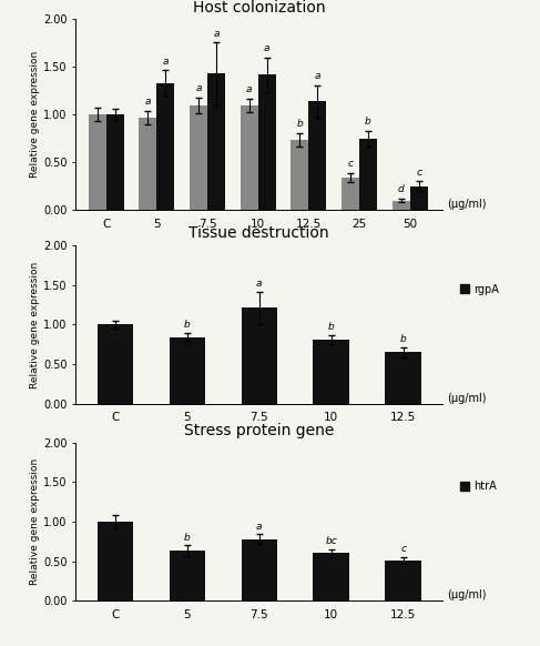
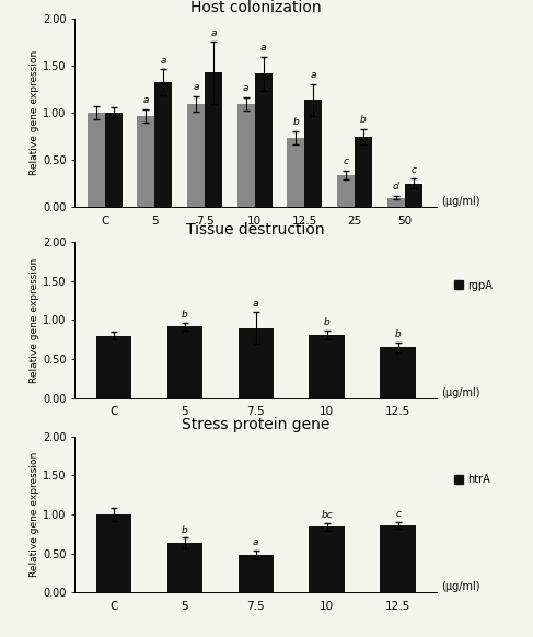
Tissue destruction/C: 1.00 -> 0.80
Tissue destruction/5: 0.84 -> 0.92
Tissue destruction/7.5: 1.21 -> 0.90
Stress protein gene/7.5: 0.78 -> 0.48
Stress protein gene/10: 0.60 -> 0.84
Stress protein gene/12.5: 0.51 -> 0.86
